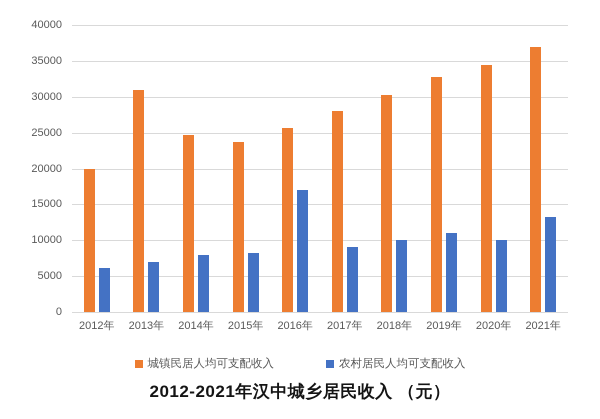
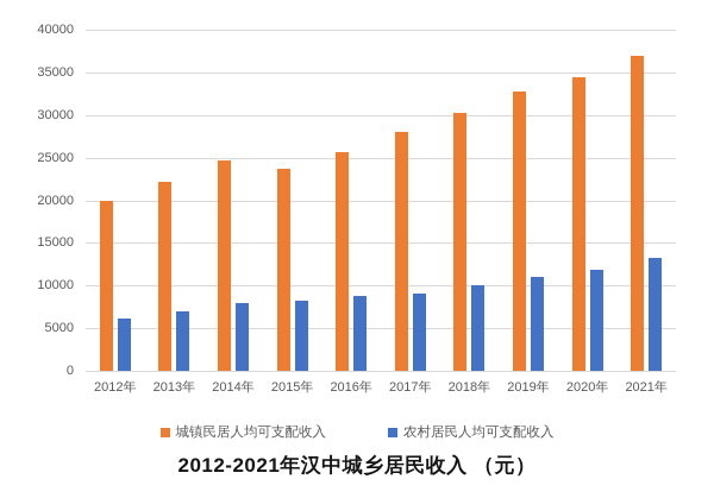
城镇民居人均可支配收入/2013年: 31000 -> 22000
农村居民人均可支配收入/2016年: 17000 -> 9000
农村居民人均可支配收入/2020年: 10000 -> 12000
